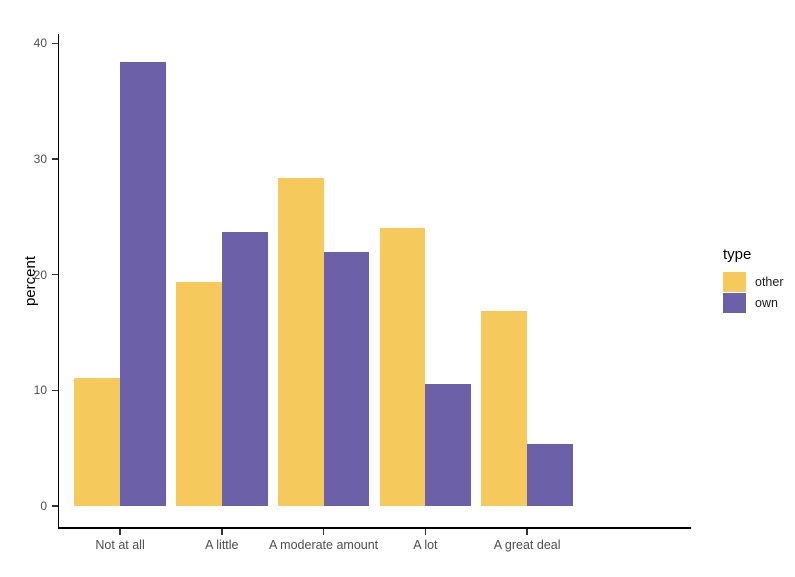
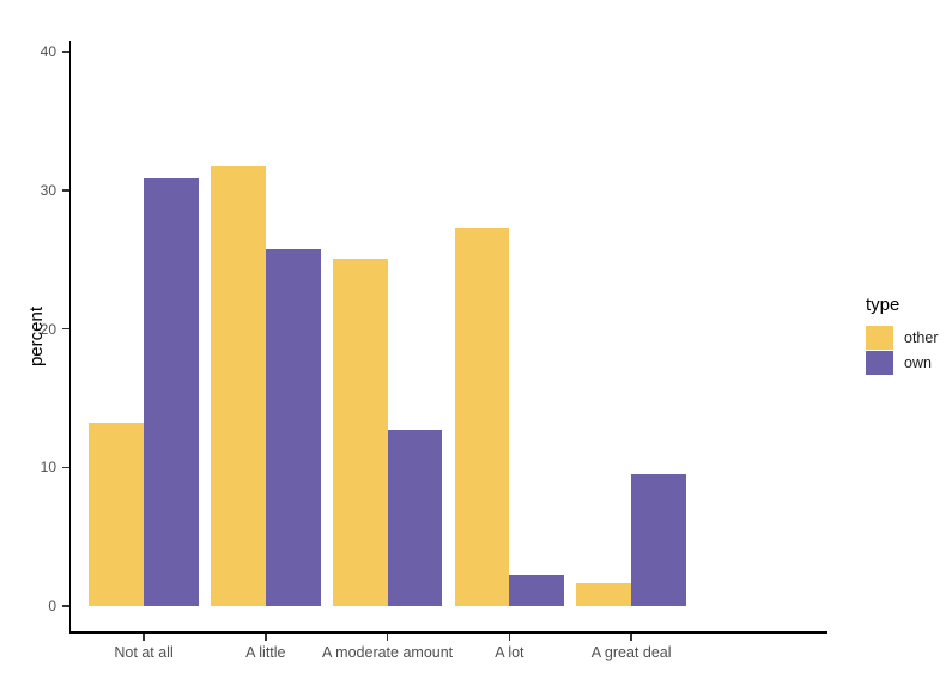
other/Not at all: 11.1 -> 13.2
own/Not at all: 38.4 -> 30.9
other/A little: 19.4 -> 31.7
own/A little: 23.7 -> 25.8
other/A moderate amount: 28.4 -> 25.1
own/A moderate amount: 22.0 -> 12.7
other/A lot: 24.0 -> 27.3
own/A lot: 10.6 -> 2.3
other/A great deal: 16.9 -> 1.7
own/A great deal: 5.4 -> 9.5
